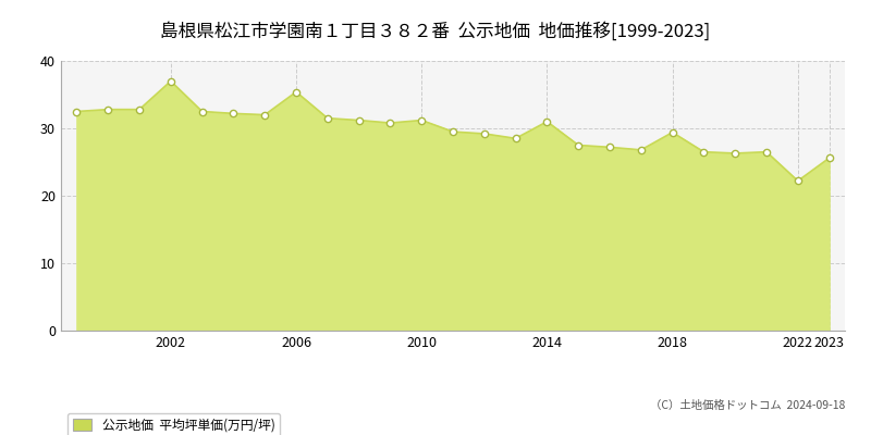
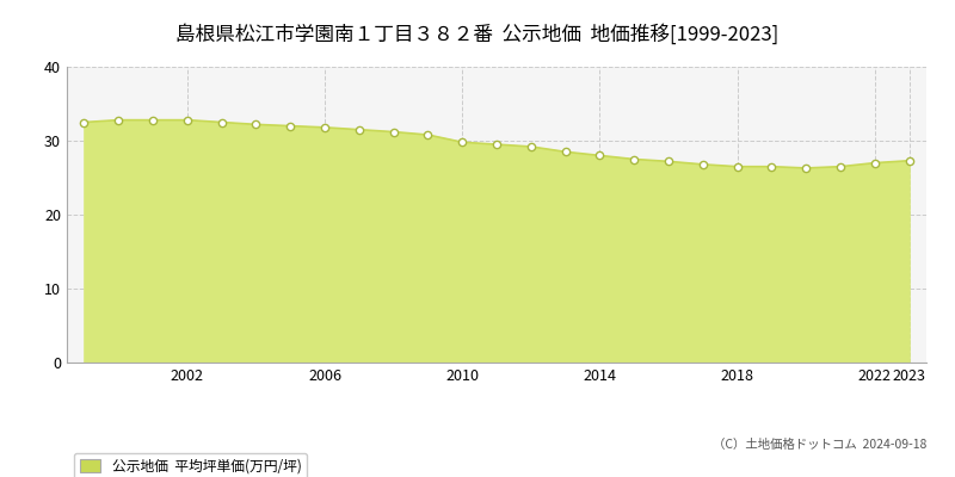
2002: 37.0 -> 32.8
2006: 35.4 -> 31.8
2010: 31.2 -> 29.8
2014: 31.0 -> 28.0
2018: 29.4 -> 26.5
2022: 22.2 -> 27.0
2023: 25.6 -> 27.3
